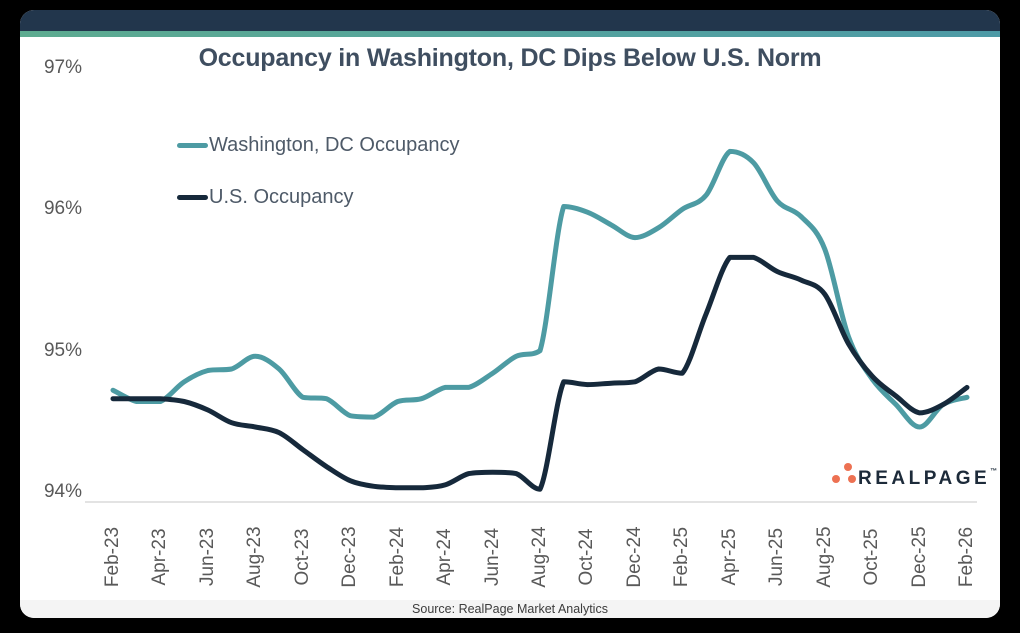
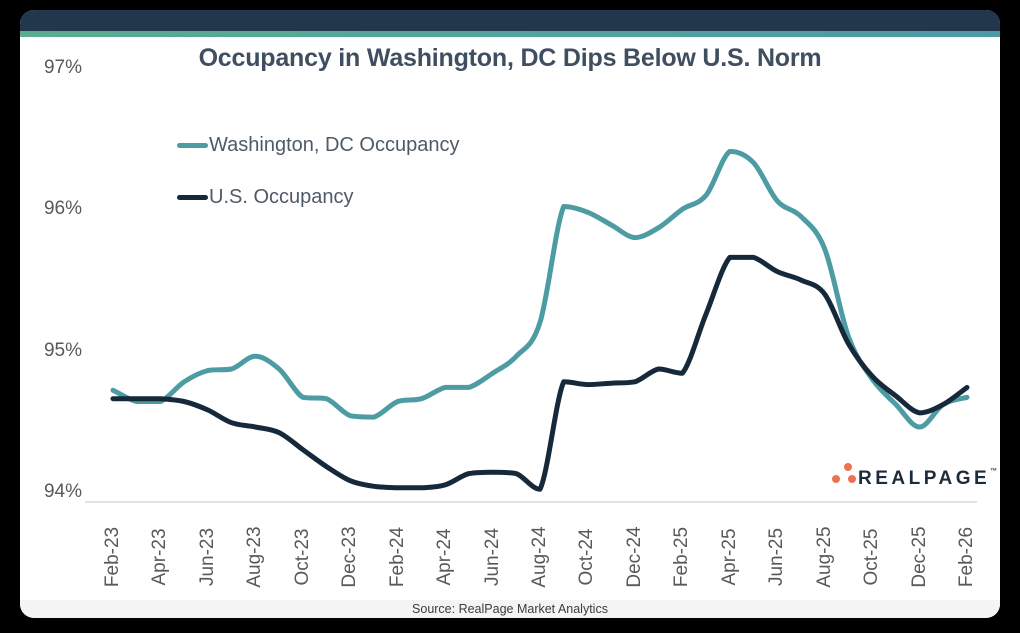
Washington, DC Occupancy/Aug-24: 95.00% -> 95.20%
